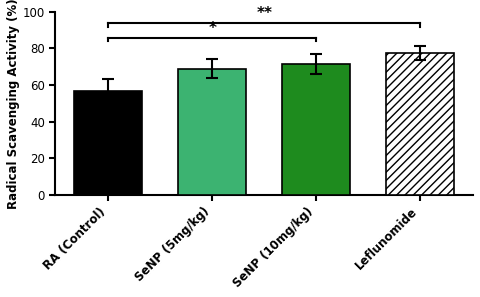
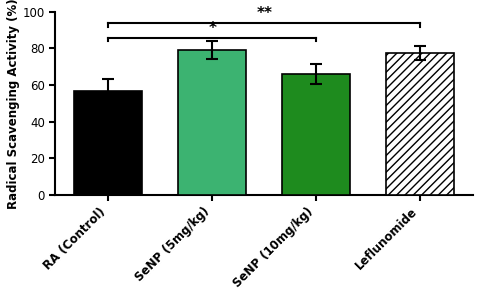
SeNP (5mg/kg): 69 -> 79
SeNP (10mg/kg): 72 -> 66
